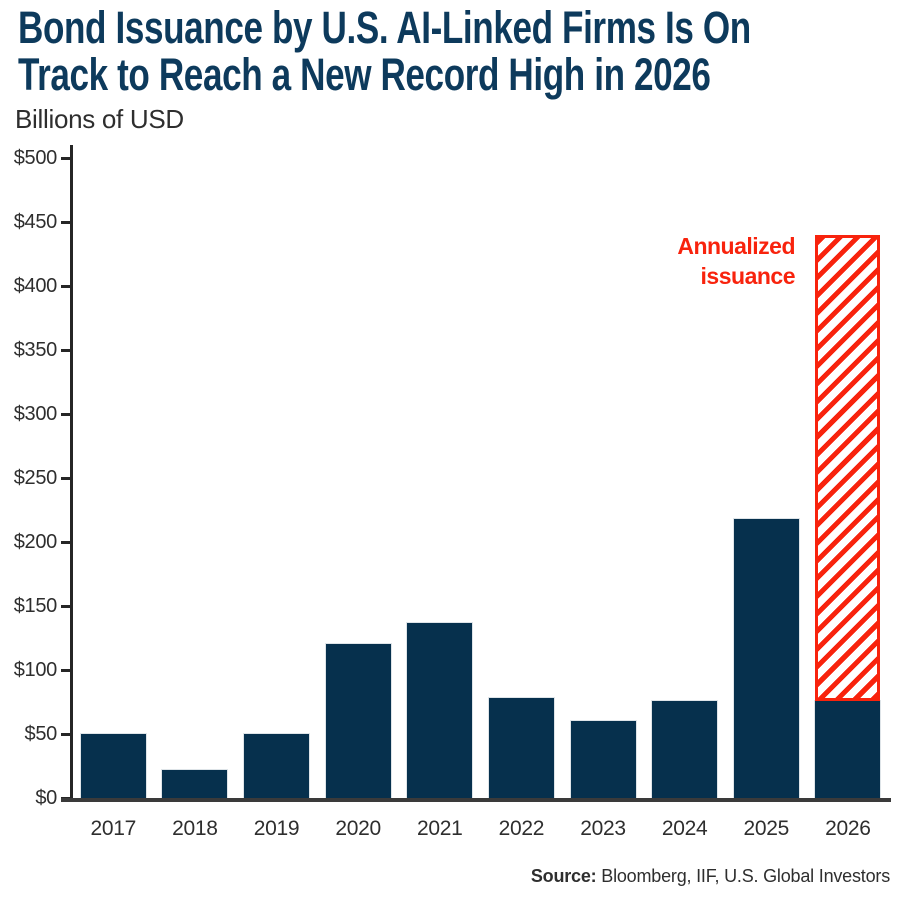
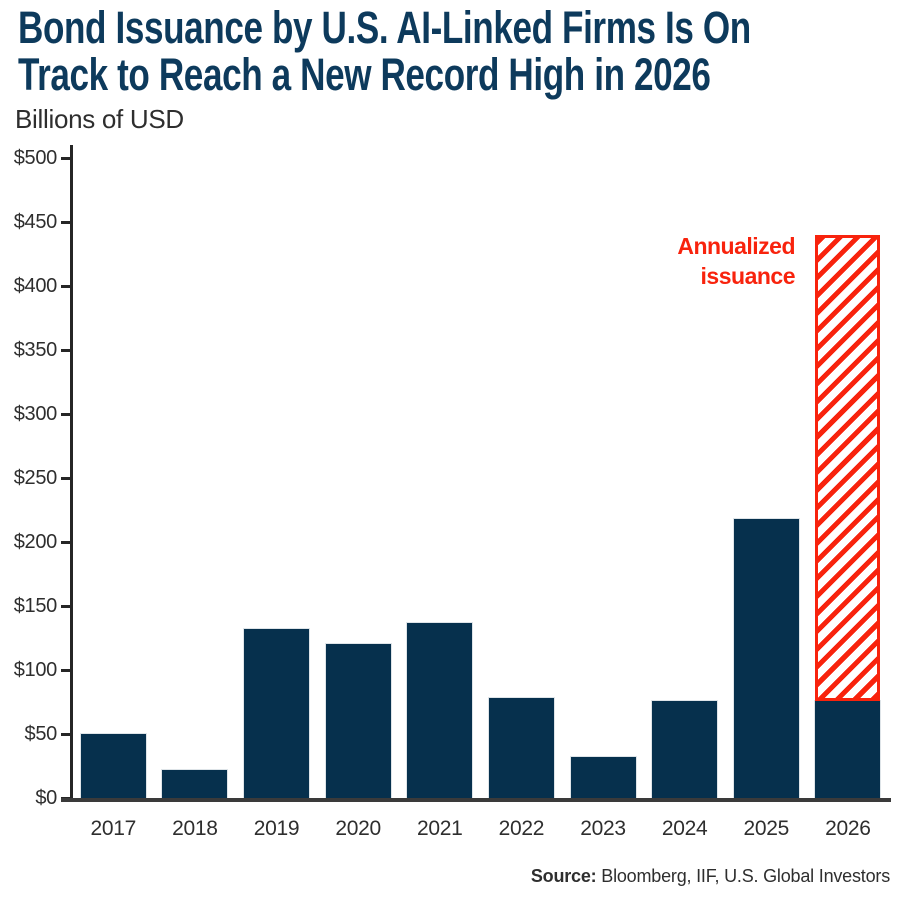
2019: $50 -> $132
2023: $60 -> $32
